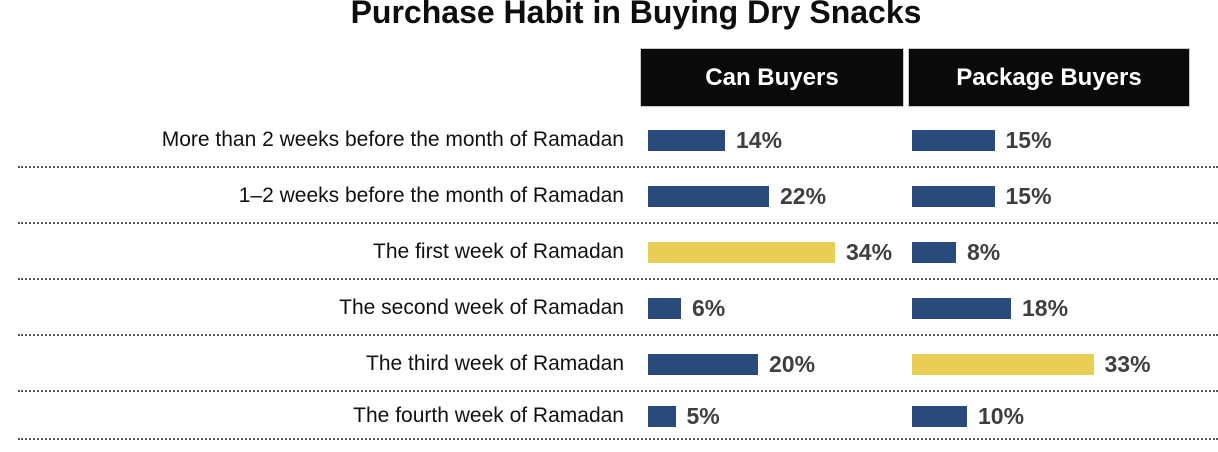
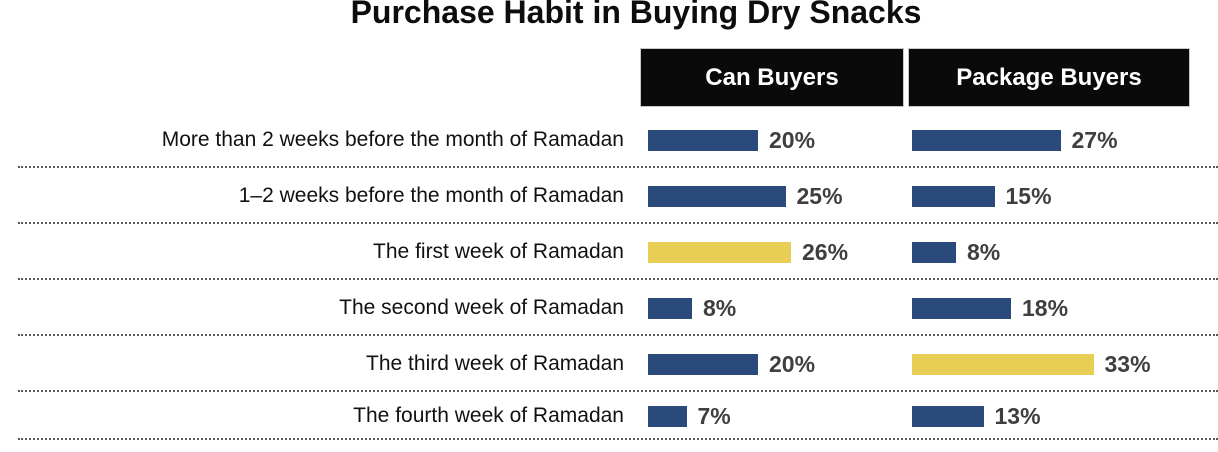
Can Buyers/More than 2 weeks before the month of Ramadan: 14% -> 20%
Package Buyers/More than 2 weeks before the month of Ramadan: 15% -> 27%
Can Buyers/1–2 weeks before the month of Ramadan: 22% -> 25%
Can Buyers/The first week of Ramadan: 34% -> 26%
Can Buyers/The second week of Ramadan: 6% -> 8%
Can Buyers/The fourth week of Ramadan: 5% -> 7%
Package Buyers/The fourth week of Ramadan: 10% -> 13%
